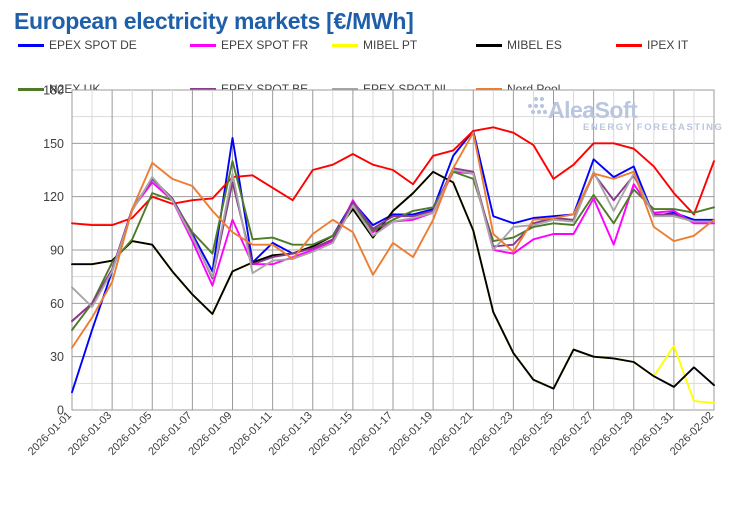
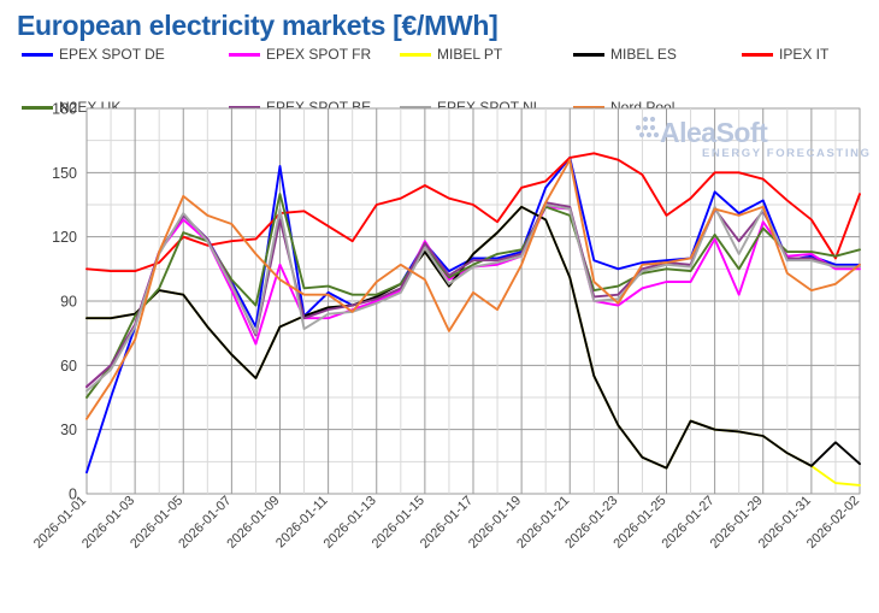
EPEX SPOT NL/2026-01-01: 69 -> 48
EPEX SPOT NL/2026-01-23: 103 -> 91
MIBEL PT/2026-01-31: 36 -> 13
IPEX IT/2026-01-31: 122 -> 128
